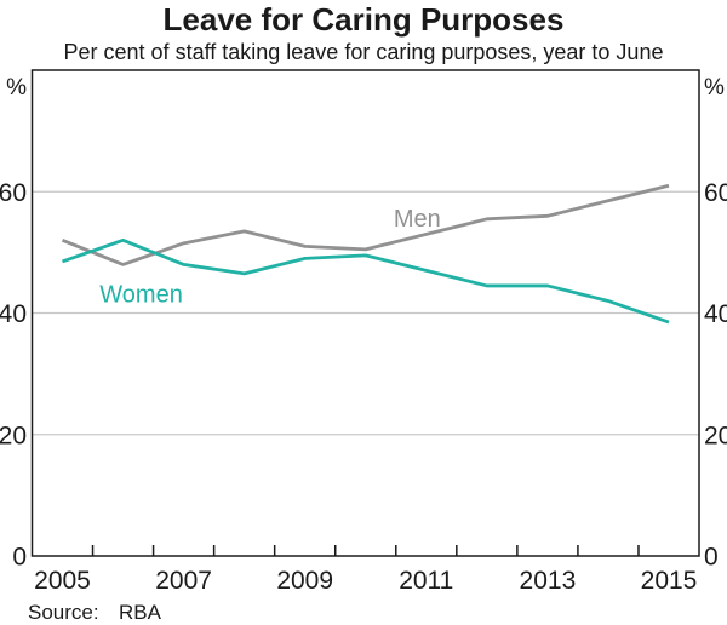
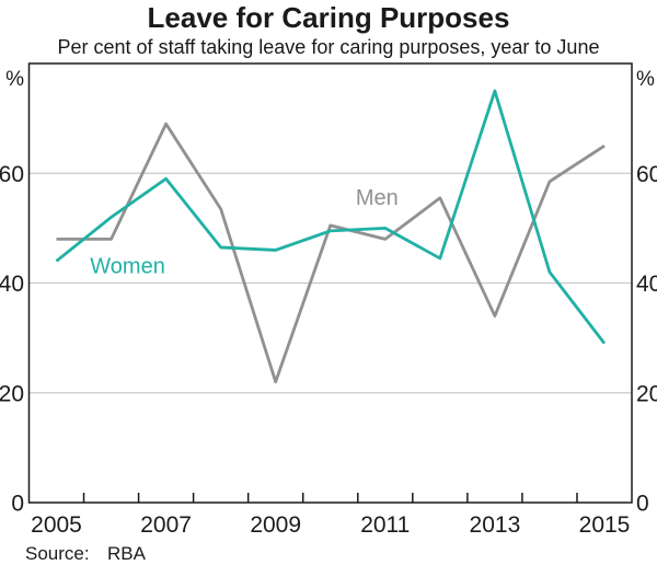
Men/2005: 52 -> 48
Women/2005: 48 -> 44
Men/2007: 52 -> 69
Women/2007: 48 -> 59
Men/2009: 51 -> 22
Women/2009: 49 -> 46
Men/2011: 53 -> 48
Women/2011: 47 -> 50
Men/2013: 56 -> 34
Women/2013: 44 -> 75
Men/2015: 61 -> 65
Women/2015: 38 -> 29
